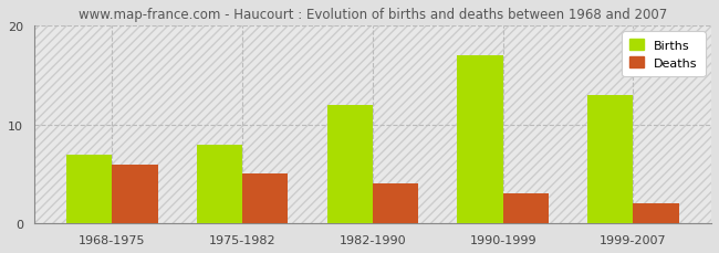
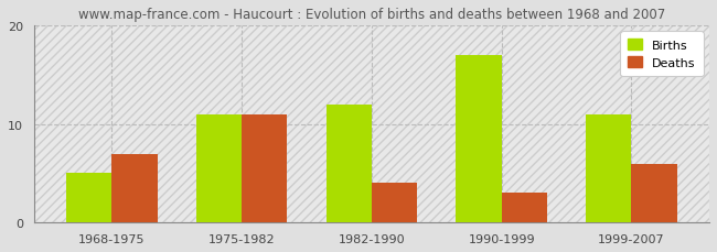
Births/1968-1975: 7 -> 5
Deaths/1968-1975: 6 -> 7
Births/1975-1982: 8 -> 11
Deaths/1975-1982: 5 -> 11
Births/1999-2007: 13 -> 11
Deaths/1999-2007: 2 -> 6
